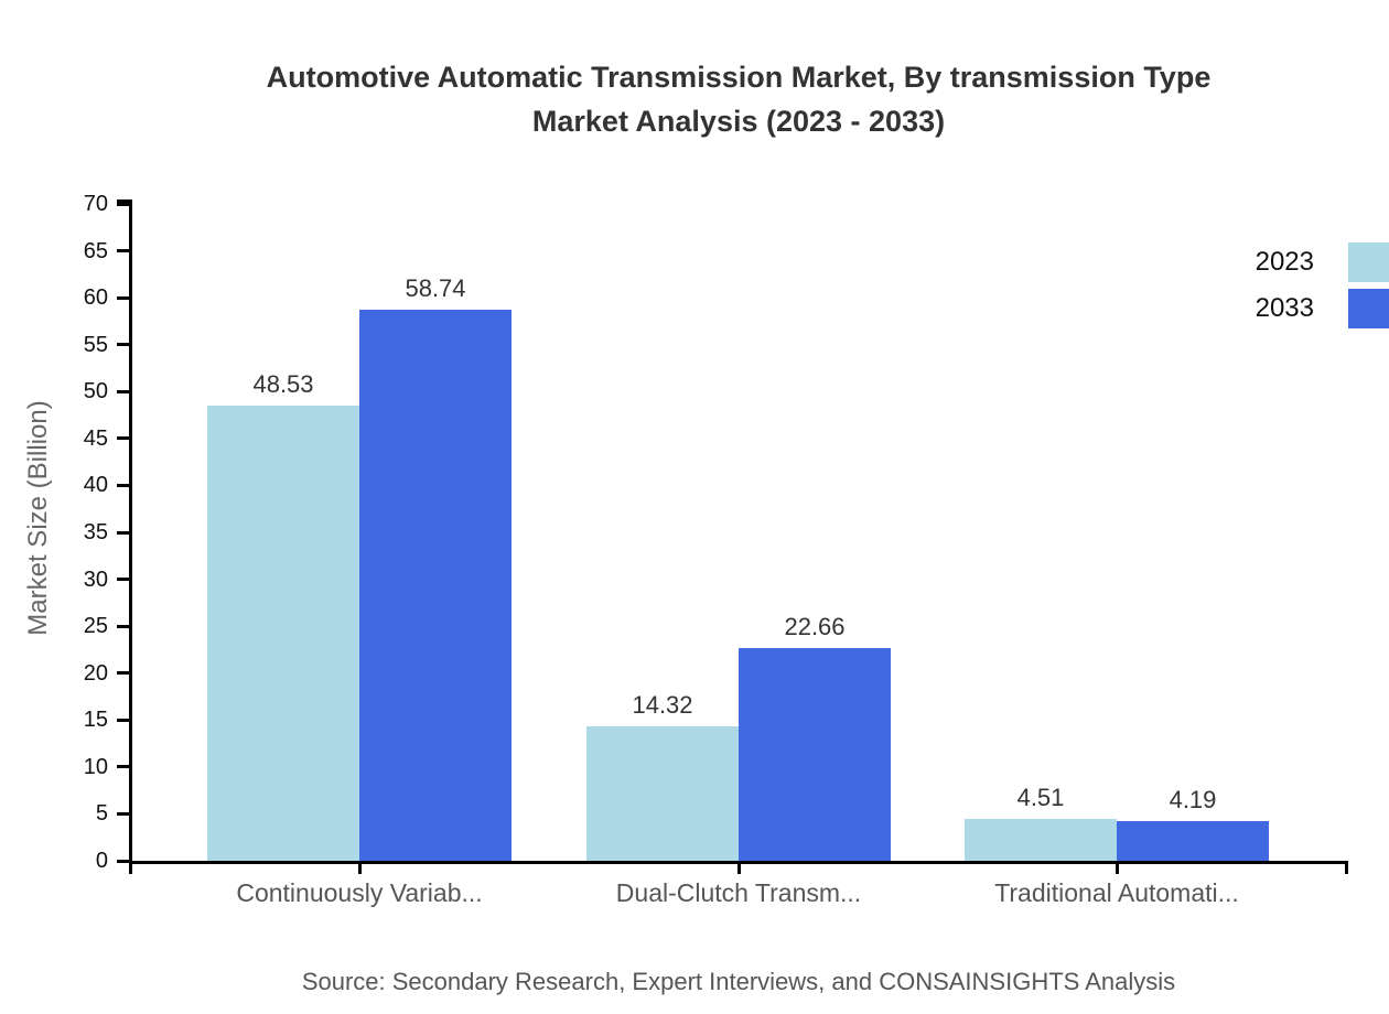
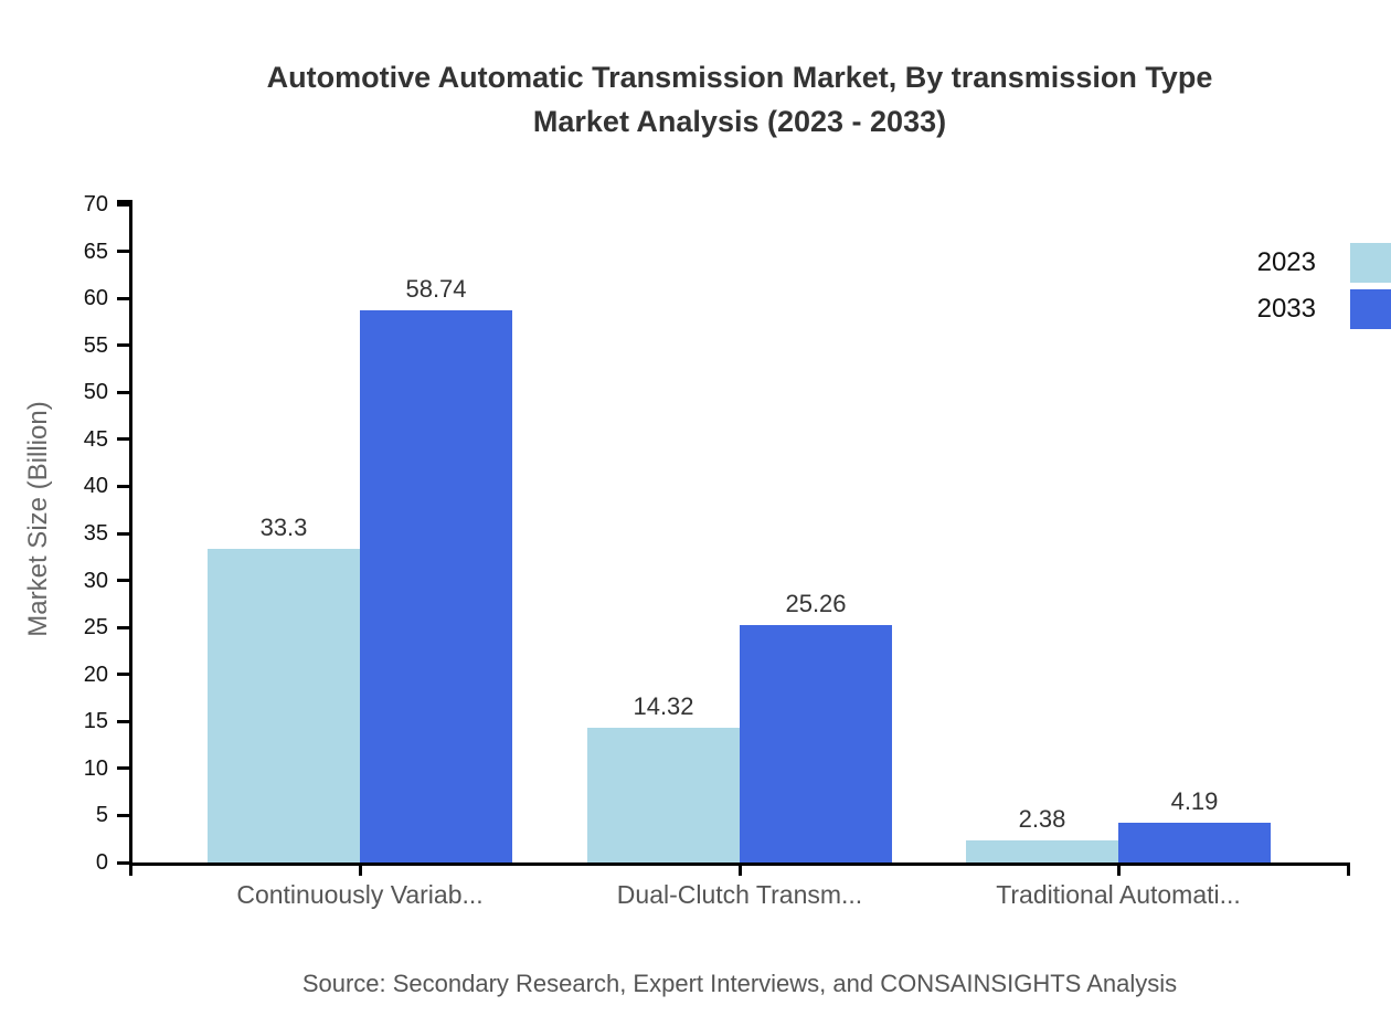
2023/Continuously Variab...: 48.53 -> 33.3
2033/Dual-Clutch Transm...: 22.66 -> 25.26
2023/Traditional Automati...: 4.51 -> 2.38
